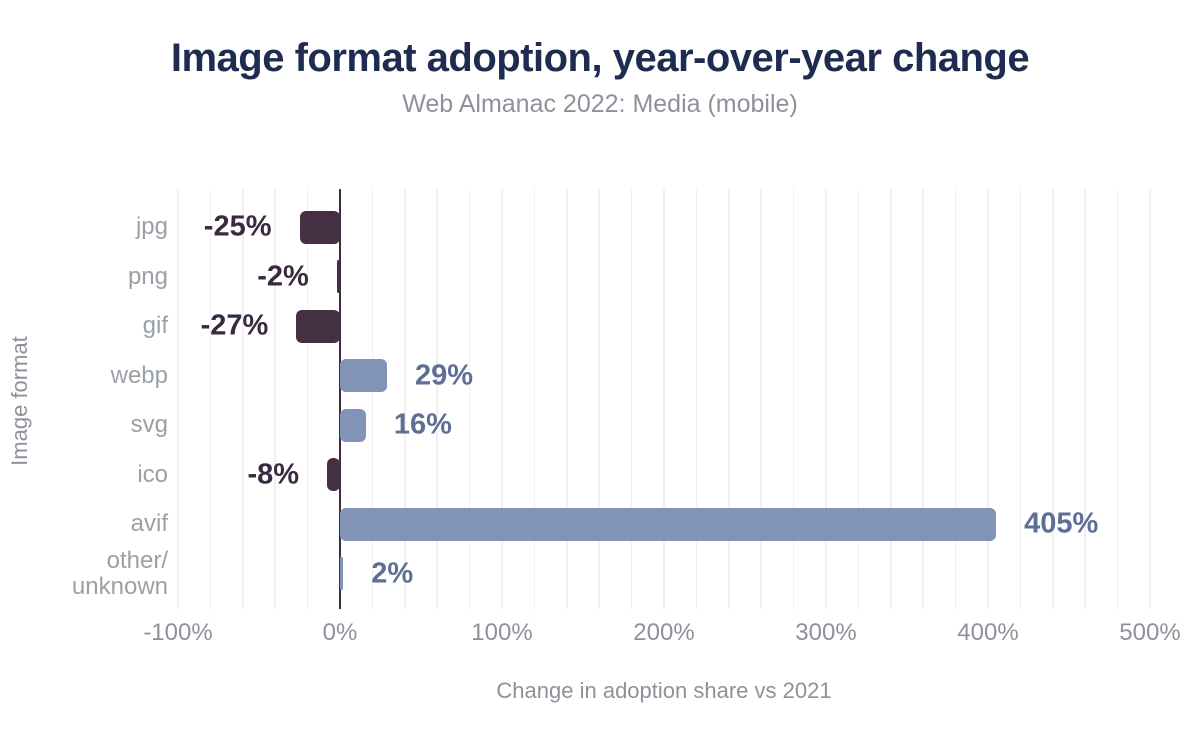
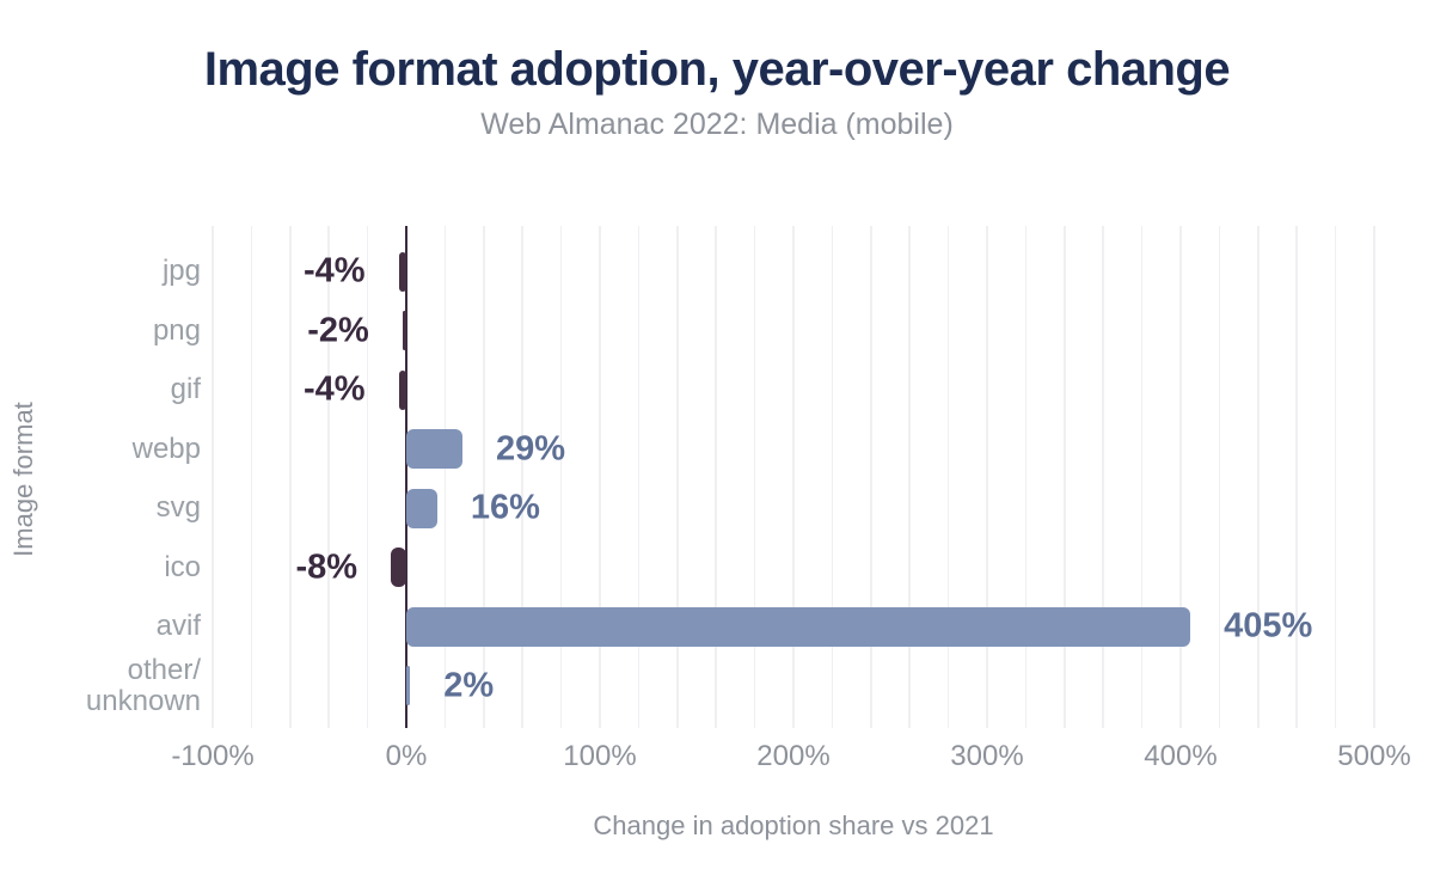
jpg: -25% -> -4%
gif: -27% -> -4%
